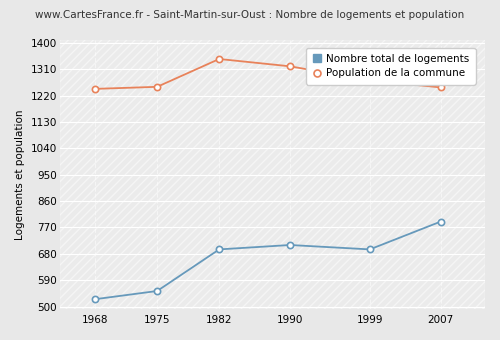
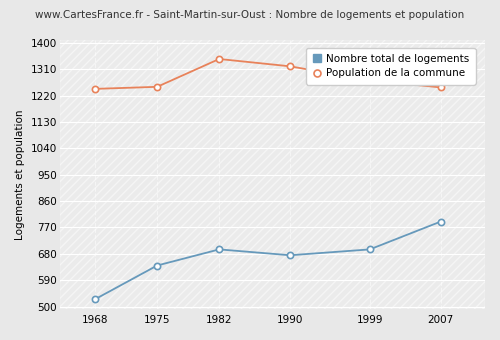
Nombre total de logements/1975: 553 -> 640
Nombre total de logements/1990: 710 -> 675
